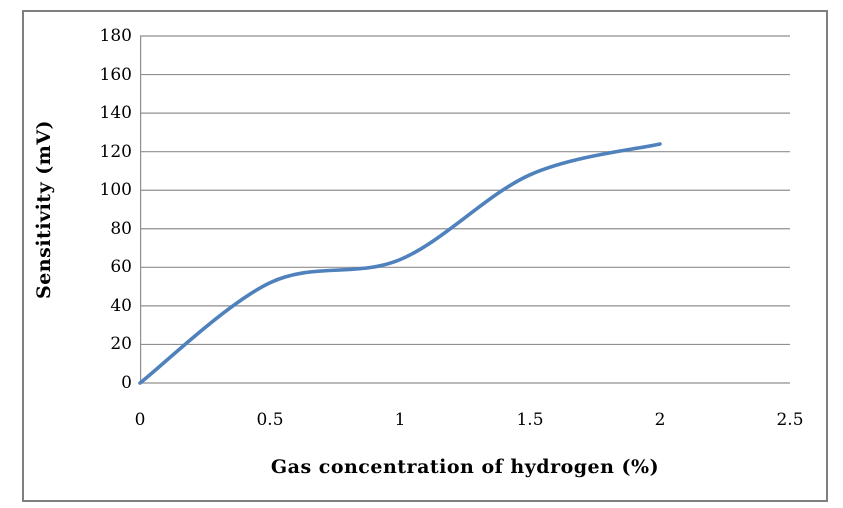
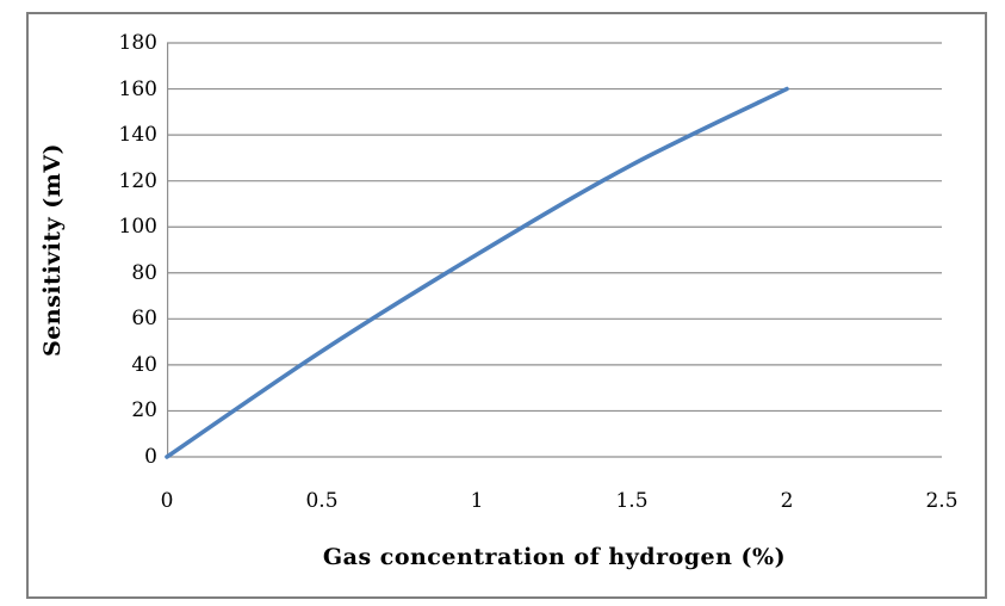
0.5: 52 -> 46
1: 64 -> 88
1.5: 108 -> 127
2: 124 -> 160
